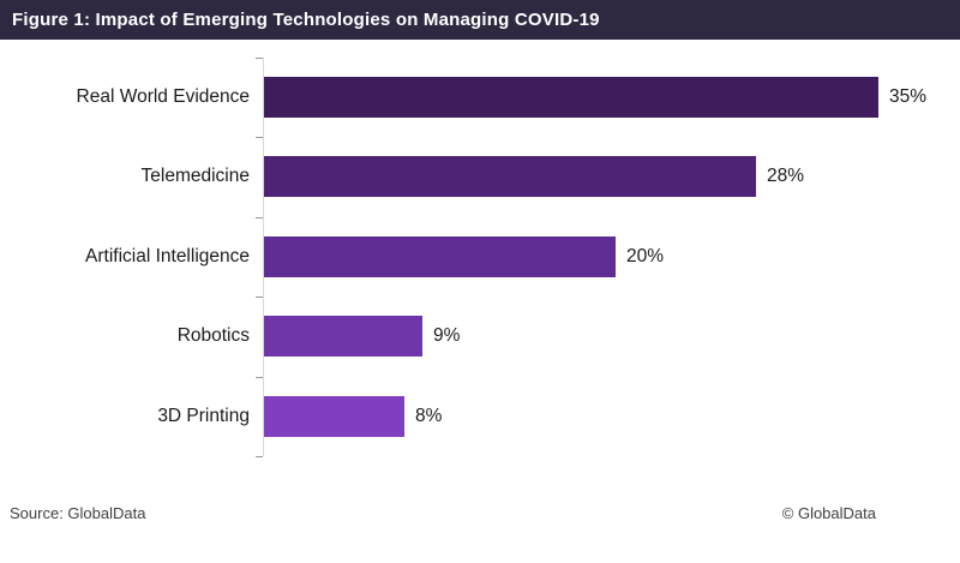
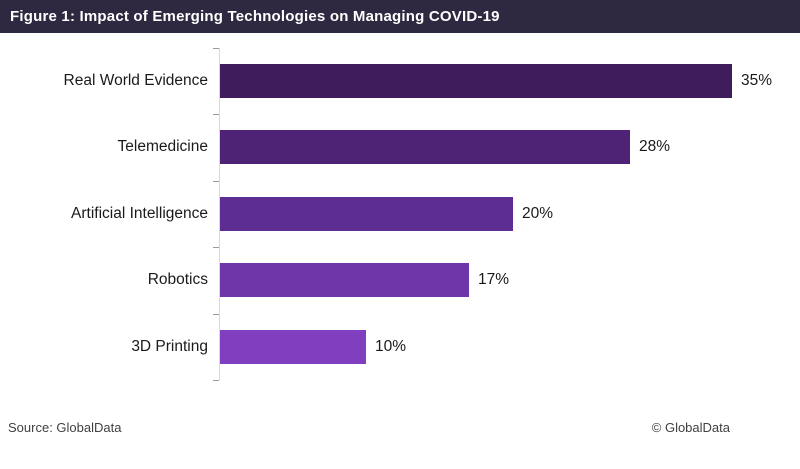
Robotics: 9% -> 17%
3D Printing: 8% -> 10%
